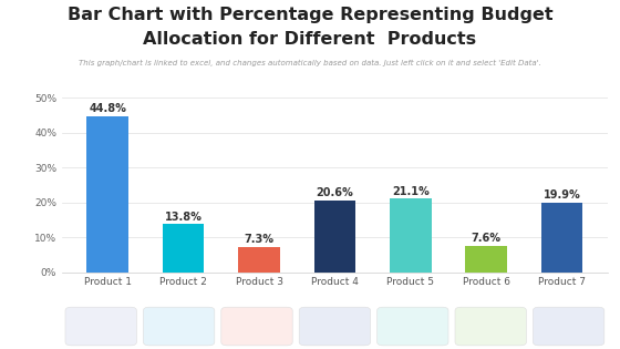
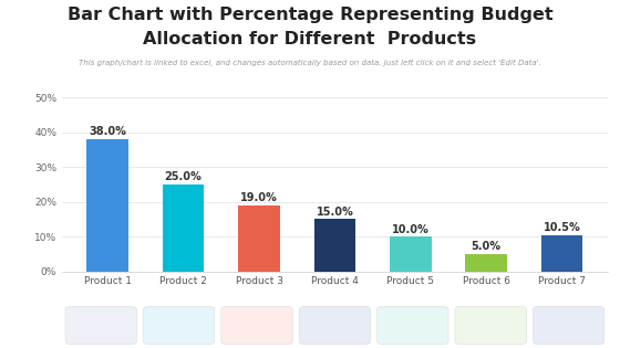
Product 1: 44.8% -> 38.0%
Product 2: 13.8% -> 25.0%
Product 3: 7.3% -> 19.0%
Product 4: 20.6% -> 15.0%
Product 5: 21.1% -> 10.0%
Product 6: 7.6% -> 5.0%
Product 7: 19.9% -> 10.5%
